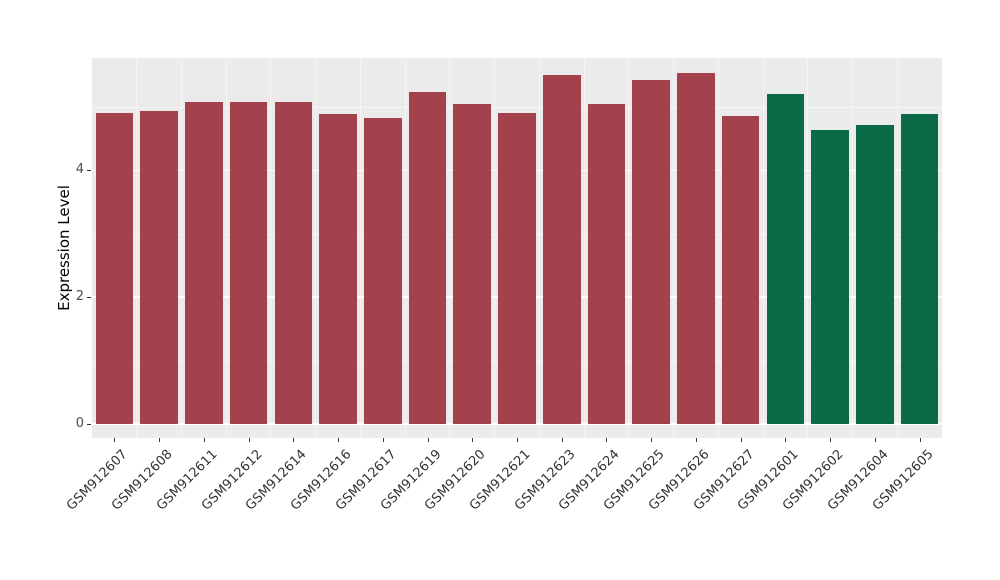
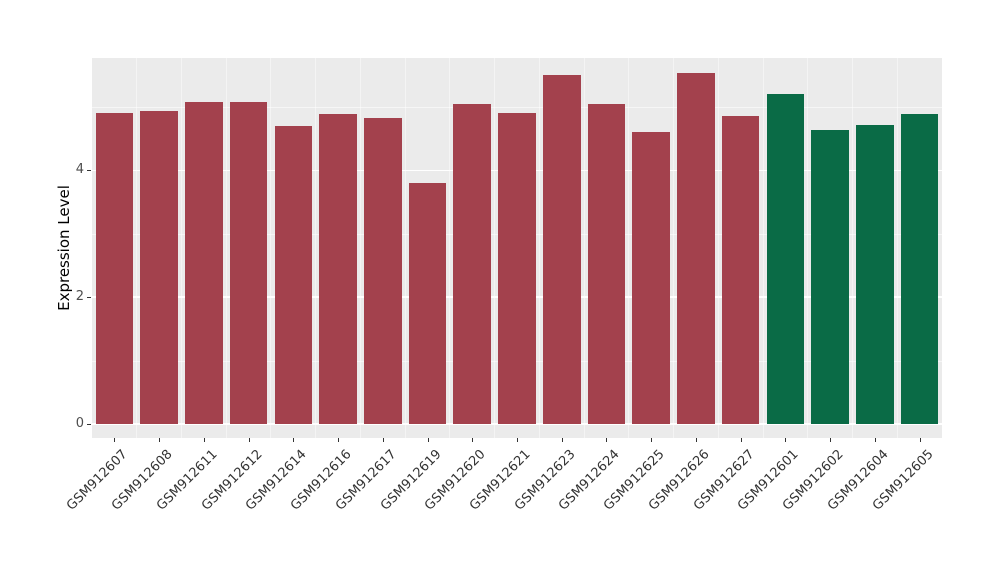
GSM912614: 5.1 -> 4.7
GSM912619: 5.2 -> 3.8
GSM912625: 5.4 -> 4.6
